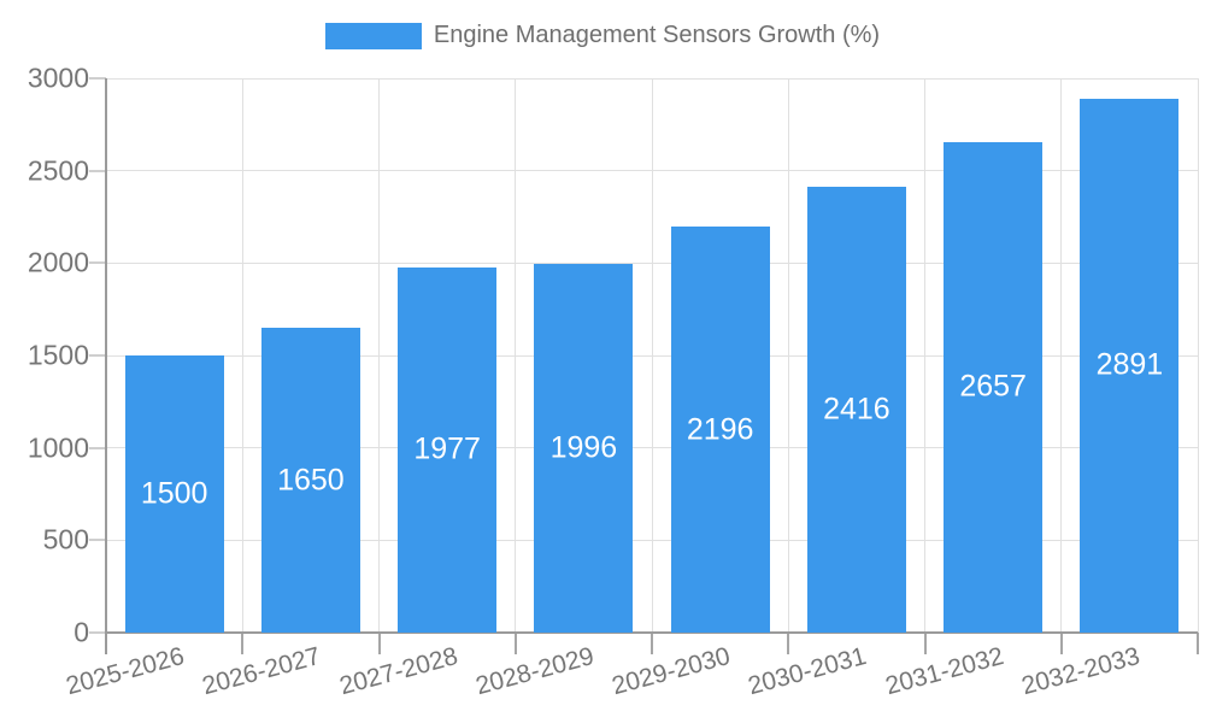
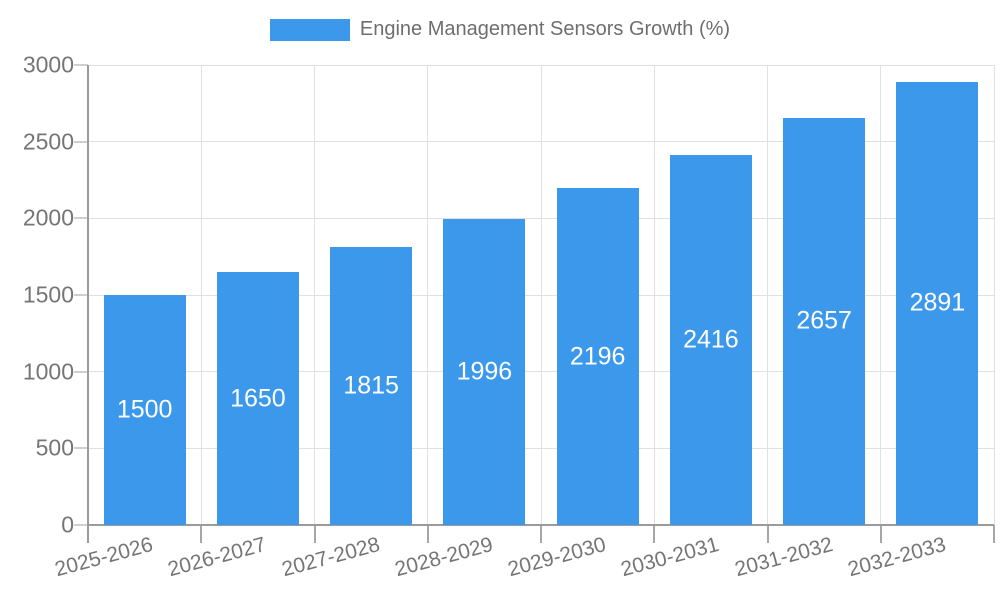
2027-2028: 1977 -> 1815
